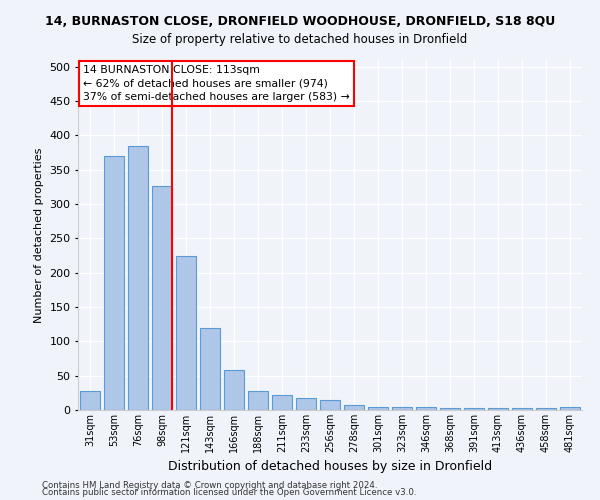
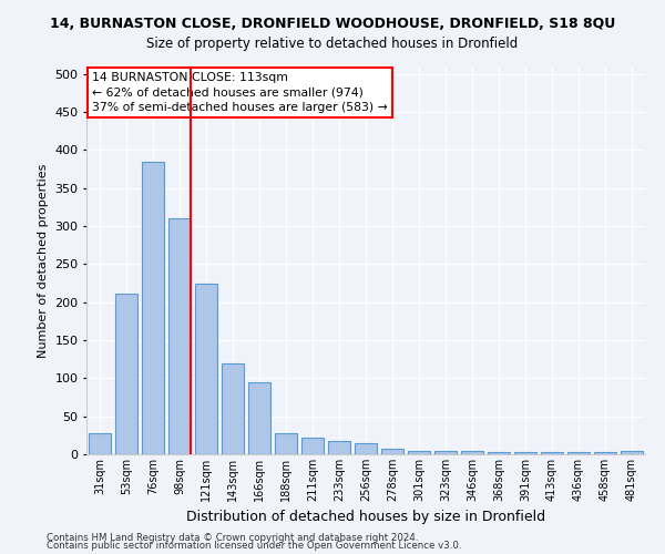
53sqm: 370 -> 212
98sqm: 327 -> 310
166sqm: 58 -> 94
